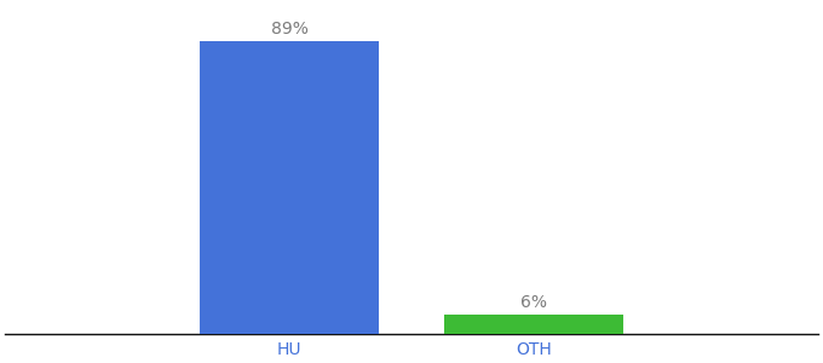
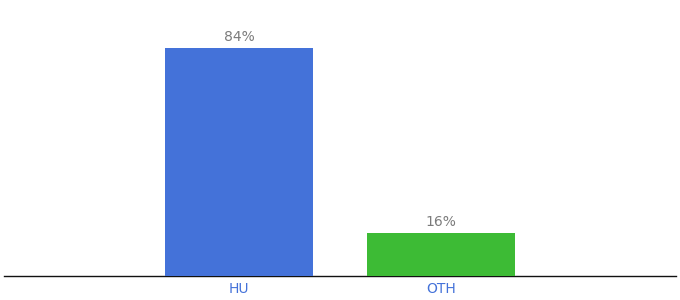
HU: 89% -> 84%
OTH: 6% -> 16%
